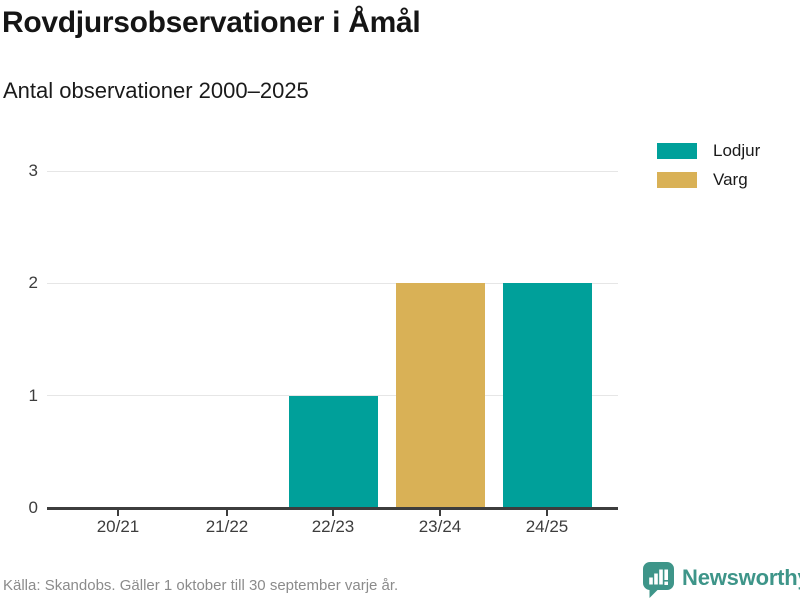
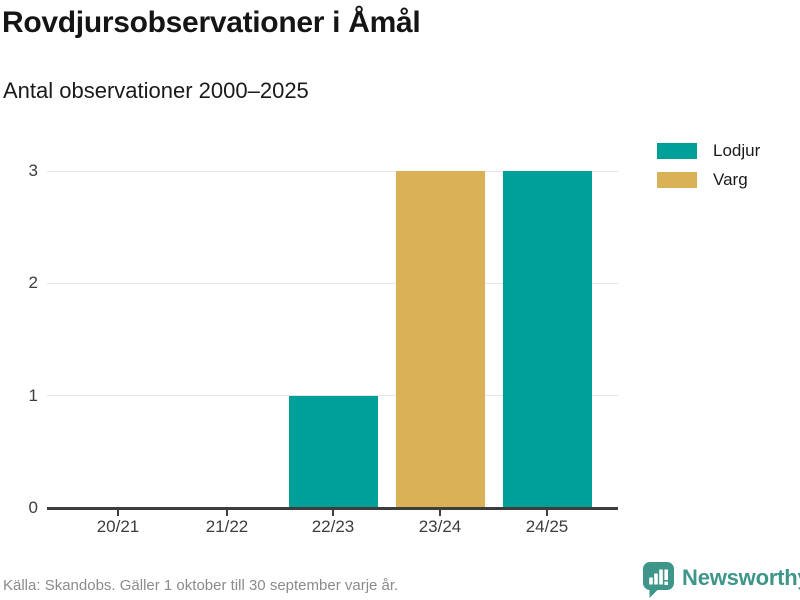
Varg/23/24: 2 -> 3
Lodjur/24/25: 2 -> 3
